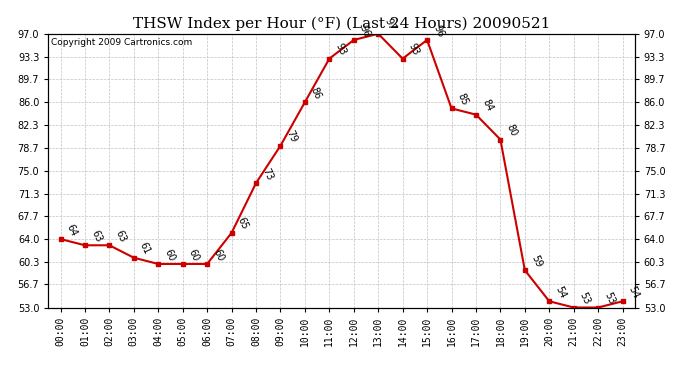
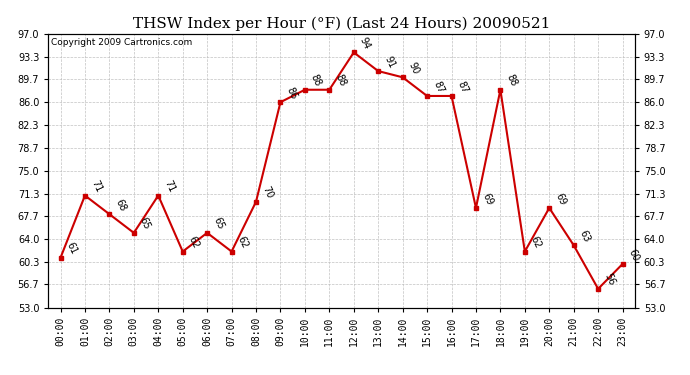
00:00: 64 -> 61
01:00: 63 -> 71
02:00: 63 -> 68
03:00: 61 -> 65
04:00: 60 -> 71
05:00: 60 -> 62
06:00: 60 -> 65
07:00: 65 -> 62
08:00: 73 -> 70
09:00: 79 -> 86
10:00: 86 -> 88
11:00: 93 -> 88
12:00: 96 -> 94
13:00: 97 -> 91
14:00: 93 -> 90
15:00: 96 -> 87
16:00: 85 -> 87
17:00: 84 -> 69
18:00: 80 -> 88
19:00: 59 -> 62
20:00: 54 -> 69
21:00: 53 -> 63
22:00: 53 -> 56
23:00: 54 -> 60
